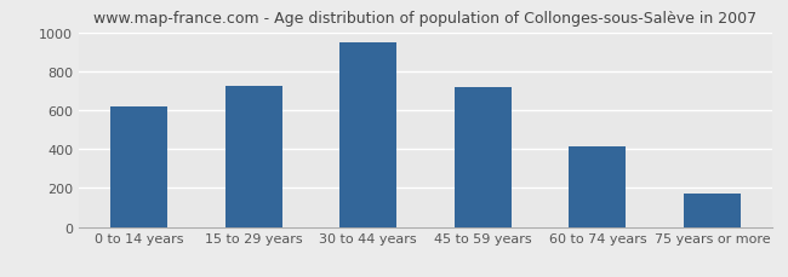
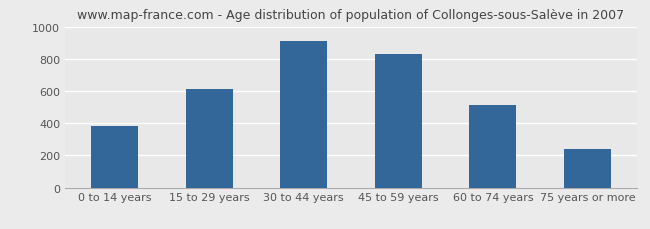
0 to 14 years: 620 -> 380
15 to 29 years: 720 -> 610
30 to 44 years: 940 -> 910
45 to 59 years: 720 -> 830
60 to 74 years: 410 -> 510
75 years or more: 170 -> 240
